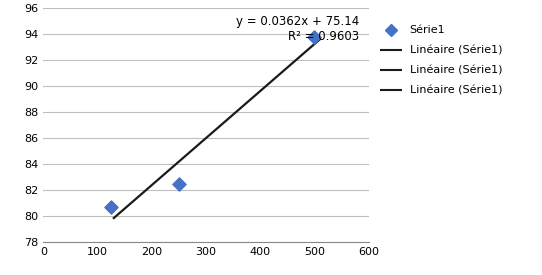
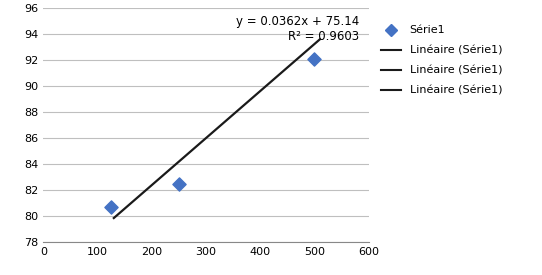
500: 93.8 -> 92.1
